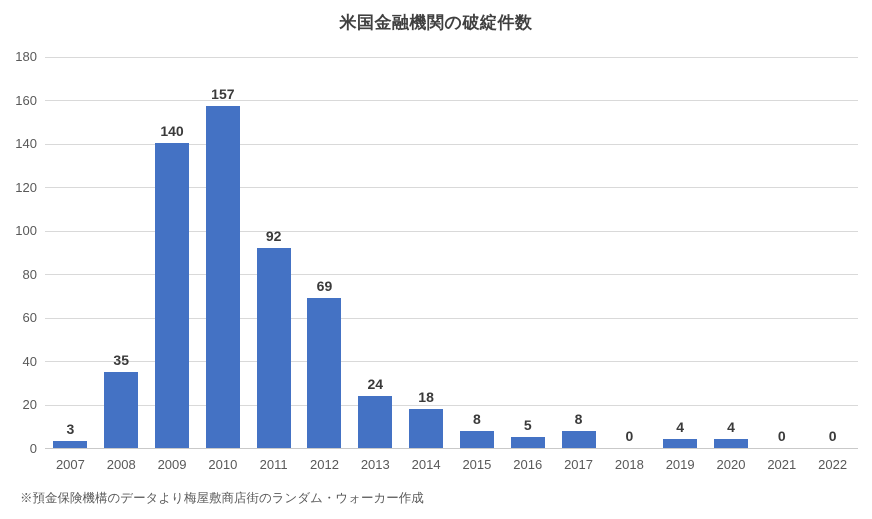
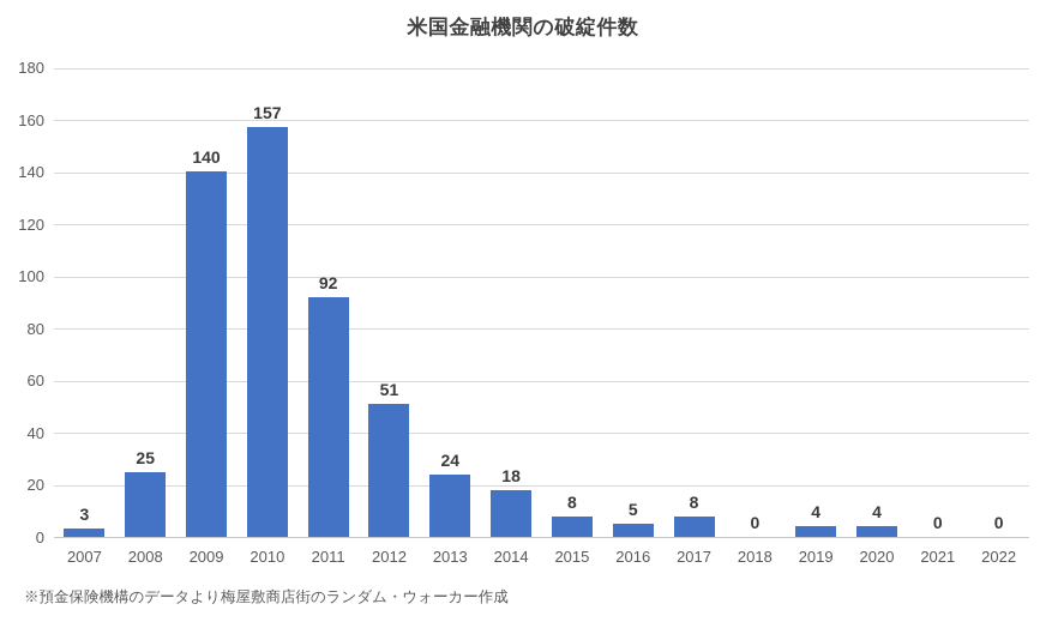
2008: 35 -> 25
2012: 69 -> 51
